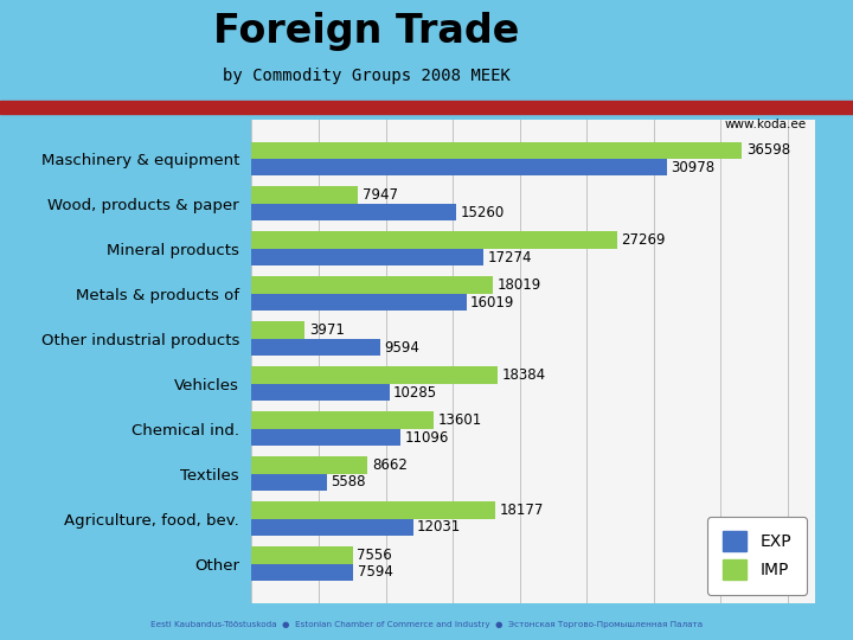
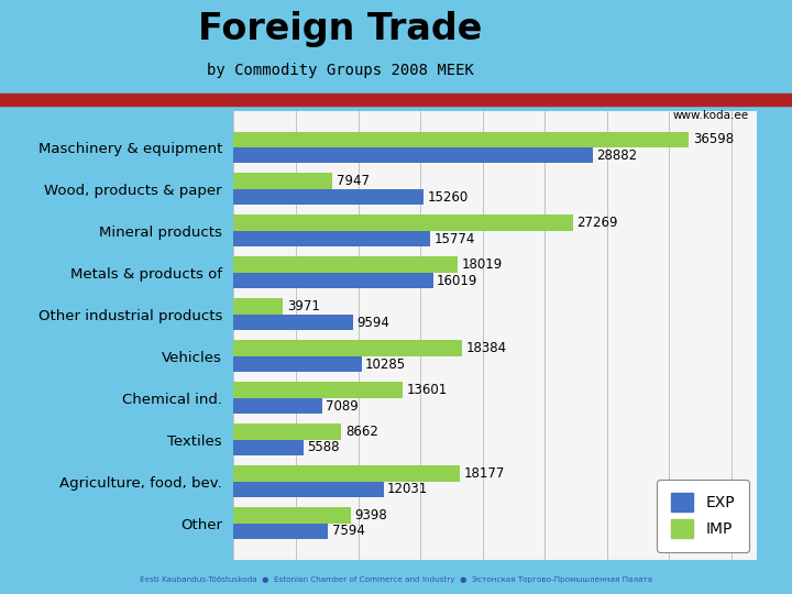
EXP/Maschinery & equipment: 30978 -> 28882
EXP/Mineral products: 17274 -> 15774
EXP/Chemical ind.: 11096 -> 7089
IMP/Other: 7556 -> 9398
